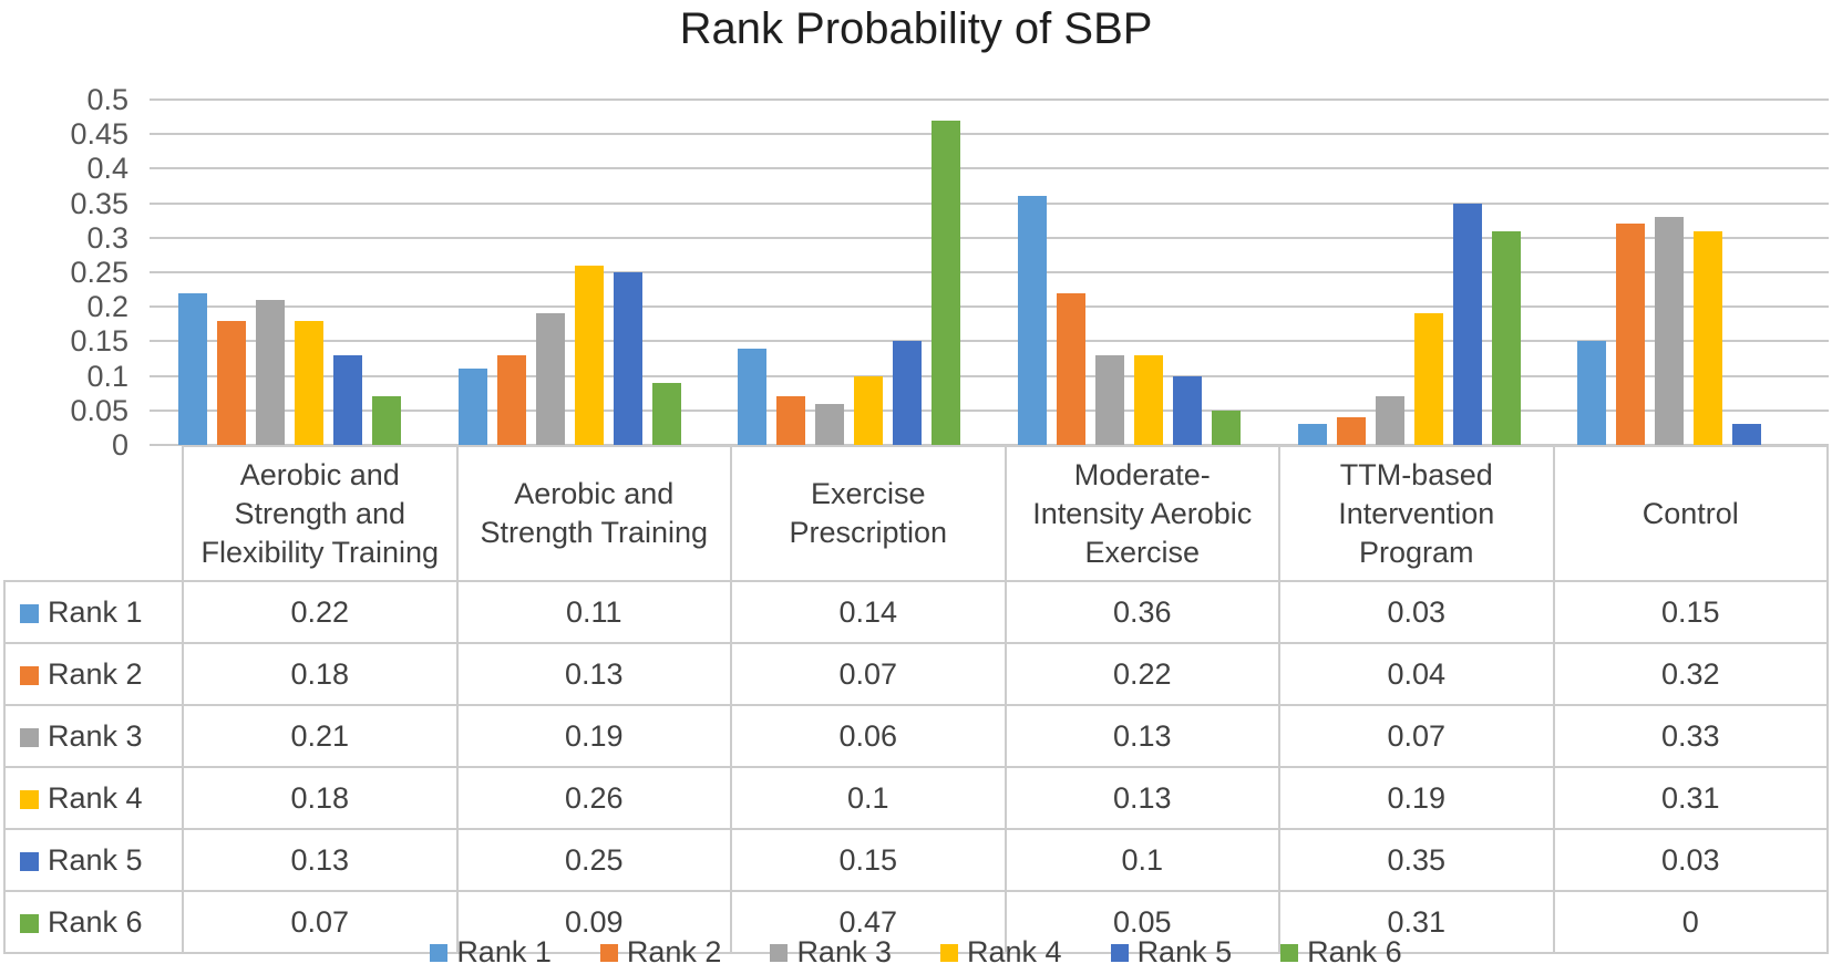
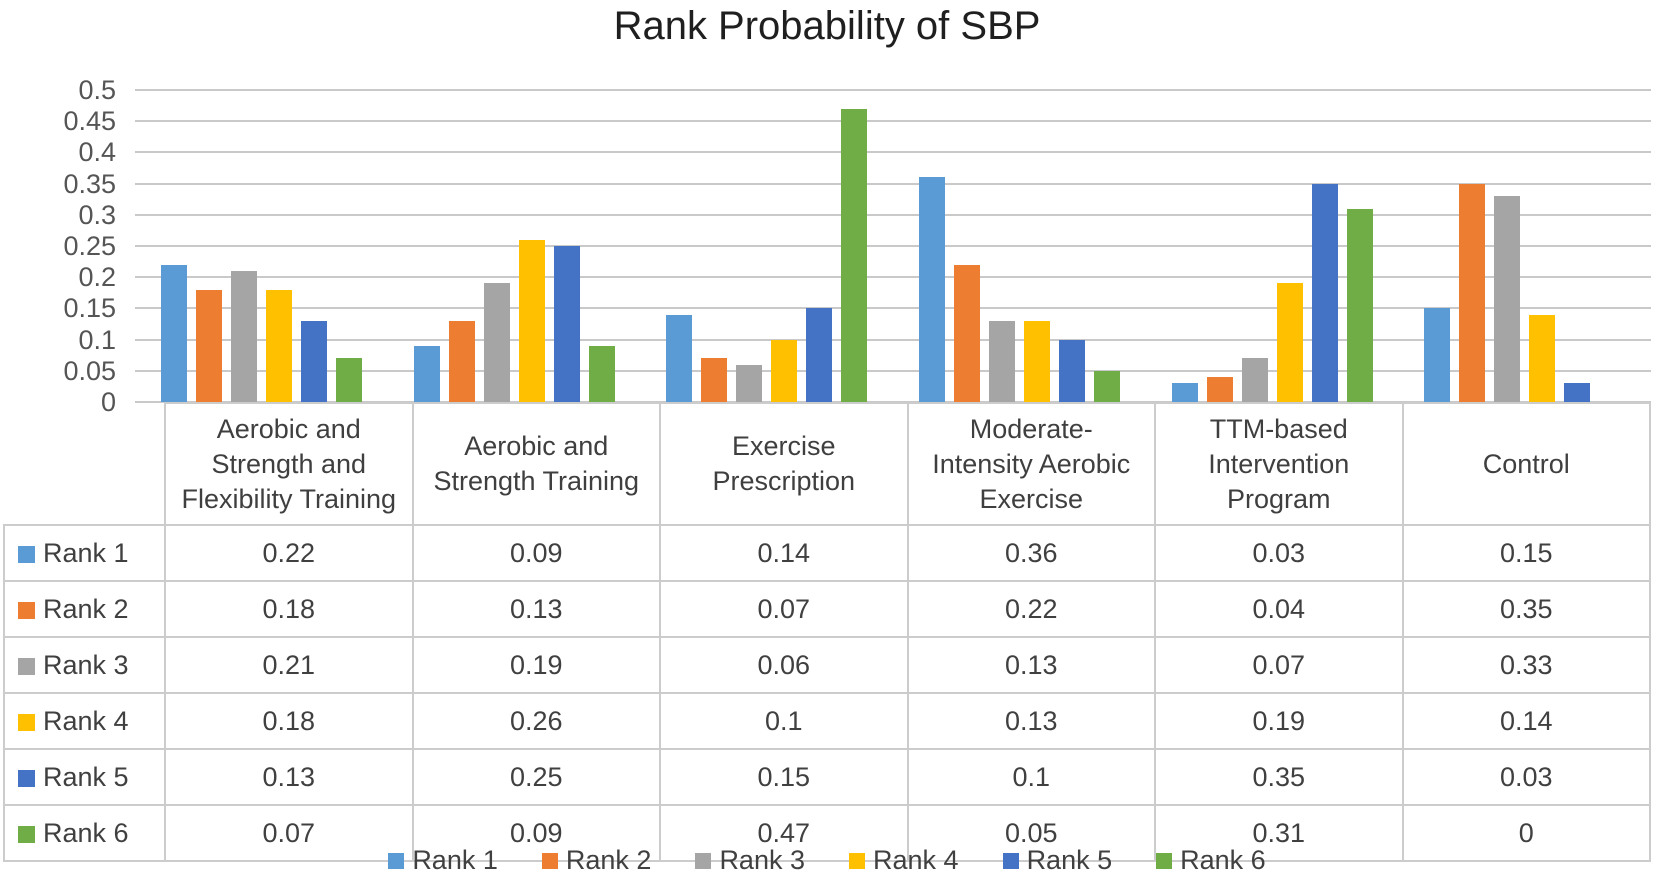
Rank 1/Aerobic and Strength Training: 0.11 -> 0.09
Rank 2/Control: 0.32 -> 0.35
Rank 4/Control: 0.31 -> 0.14
